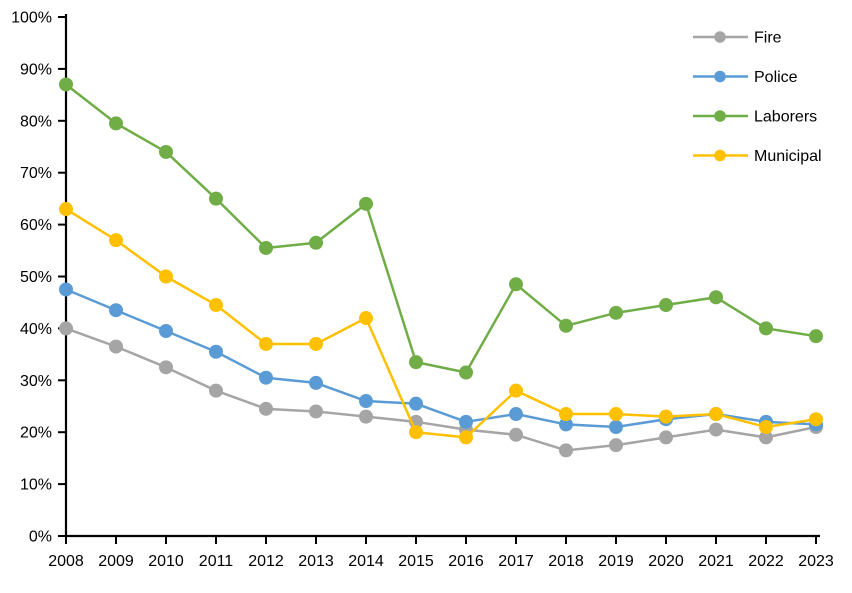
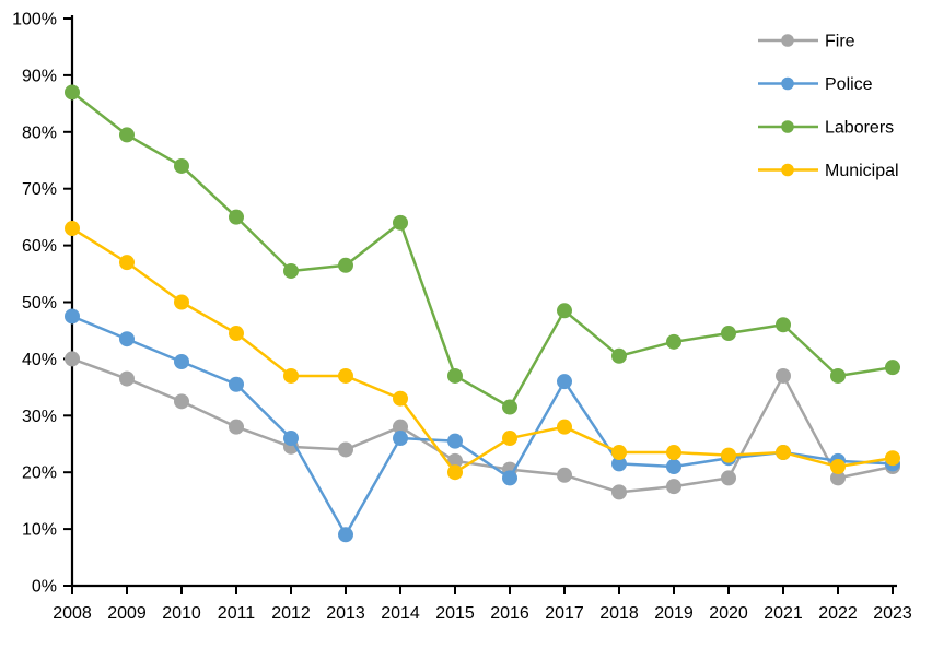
Police/2012: 30% -> 26%
Police/2013: 30% -> 9%
Fire/2014: 23% -> 28%
Municipal/2014: 42% -> 33%
Laborers/2015: 34% -> 37%
Police/2016: 22% -> 19%
Municipal/2016: 19% -> 26%
Police/2017: 24% -> 36%
Fire/2021: 20% -> 37%
Laborers/2022: 40% -> 37%
